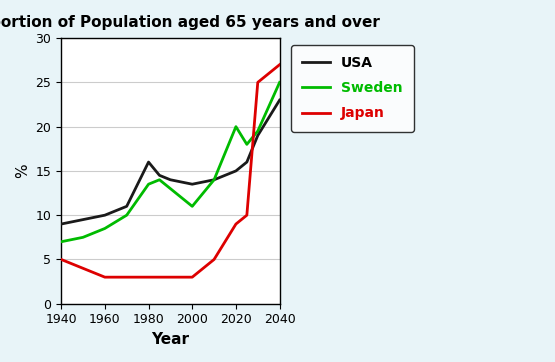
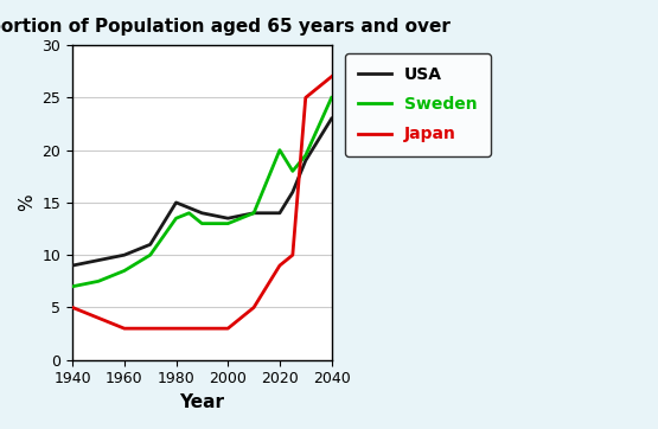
USA/1980: 16.0 -> 15.0
Sweden/2000: 11.0 -> 13.0
USA/2020: 15.0 -> 14.0
